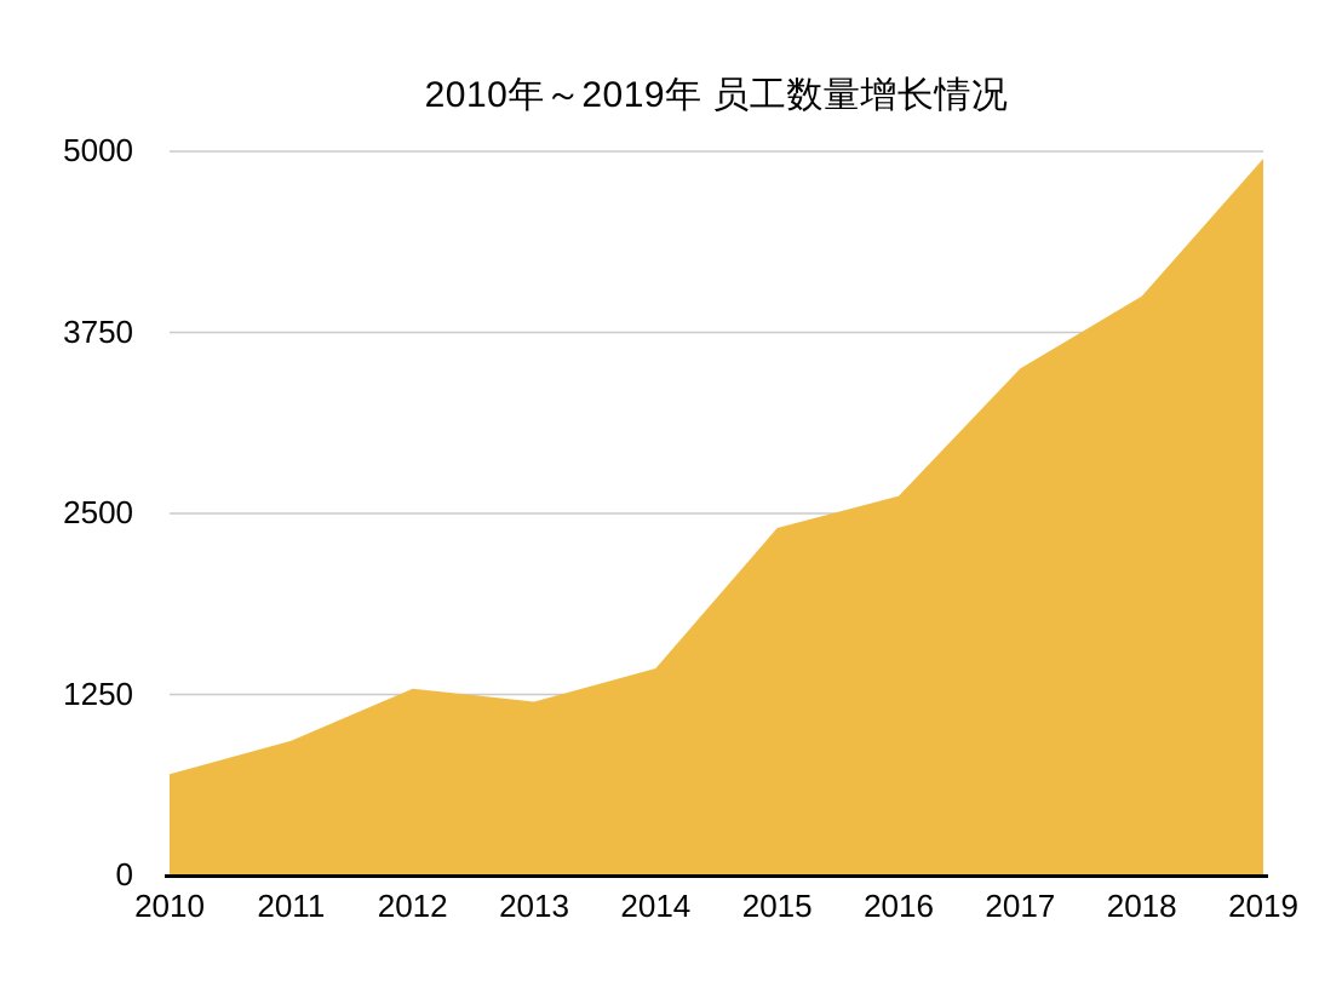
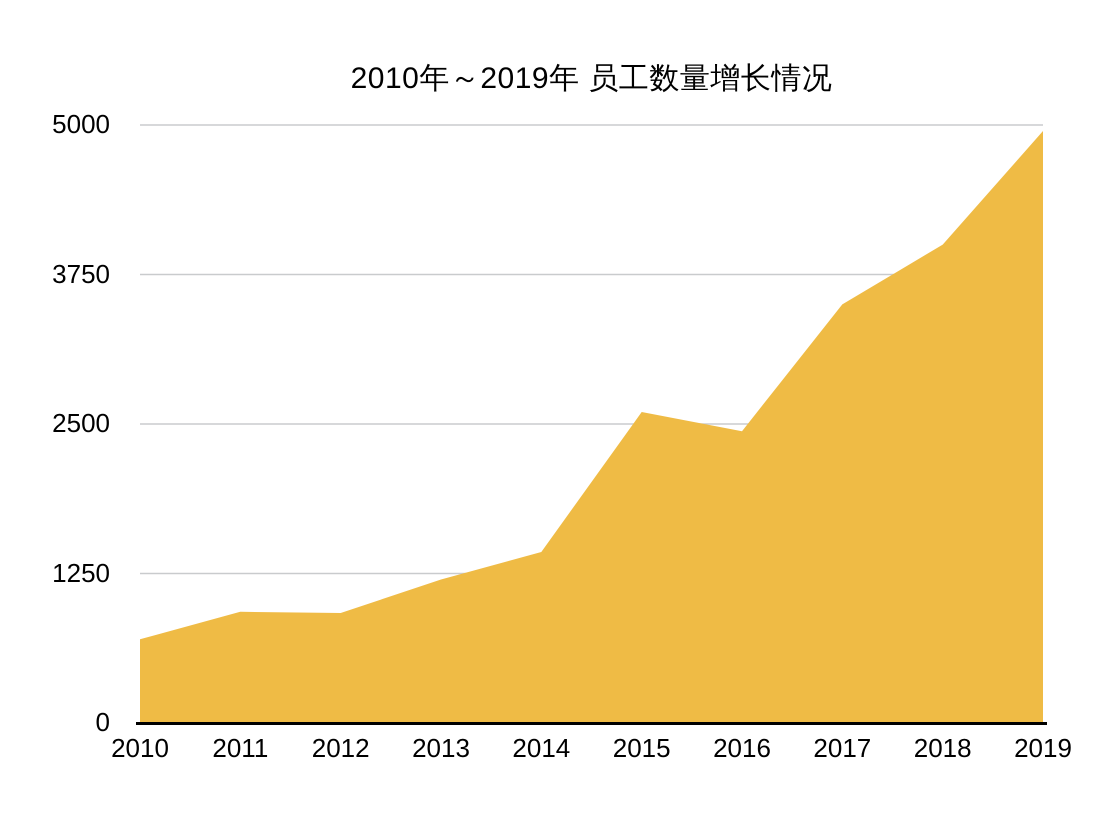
2012: 1290 -> 920
2015: 2400 -> 2600
2016: 2620 -> 2440
